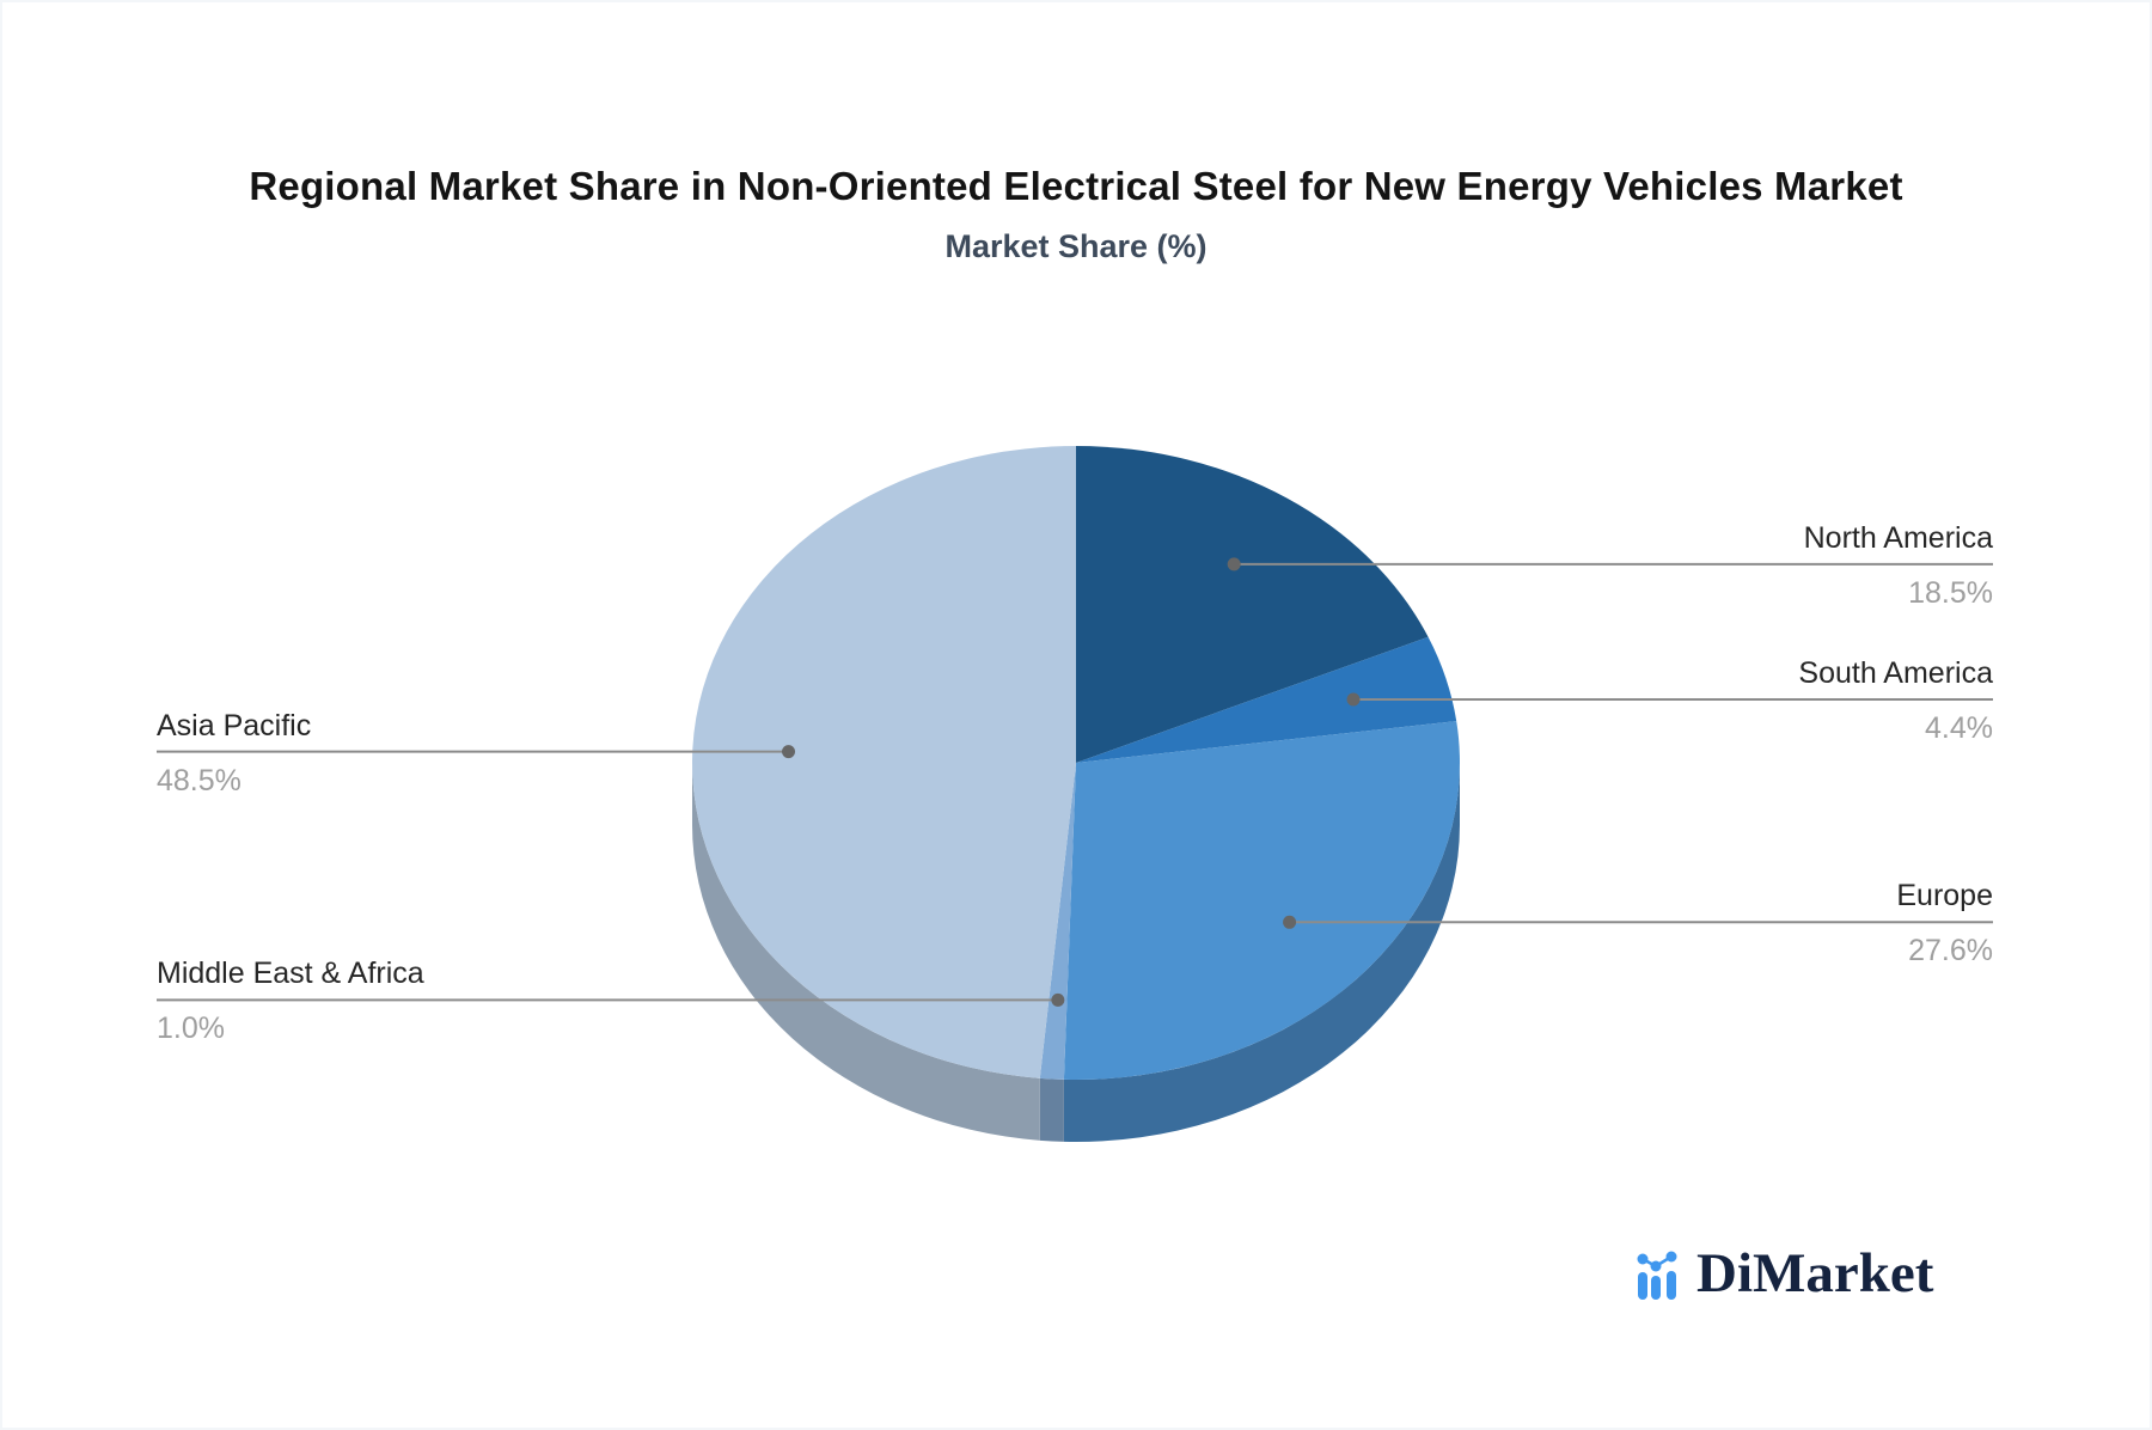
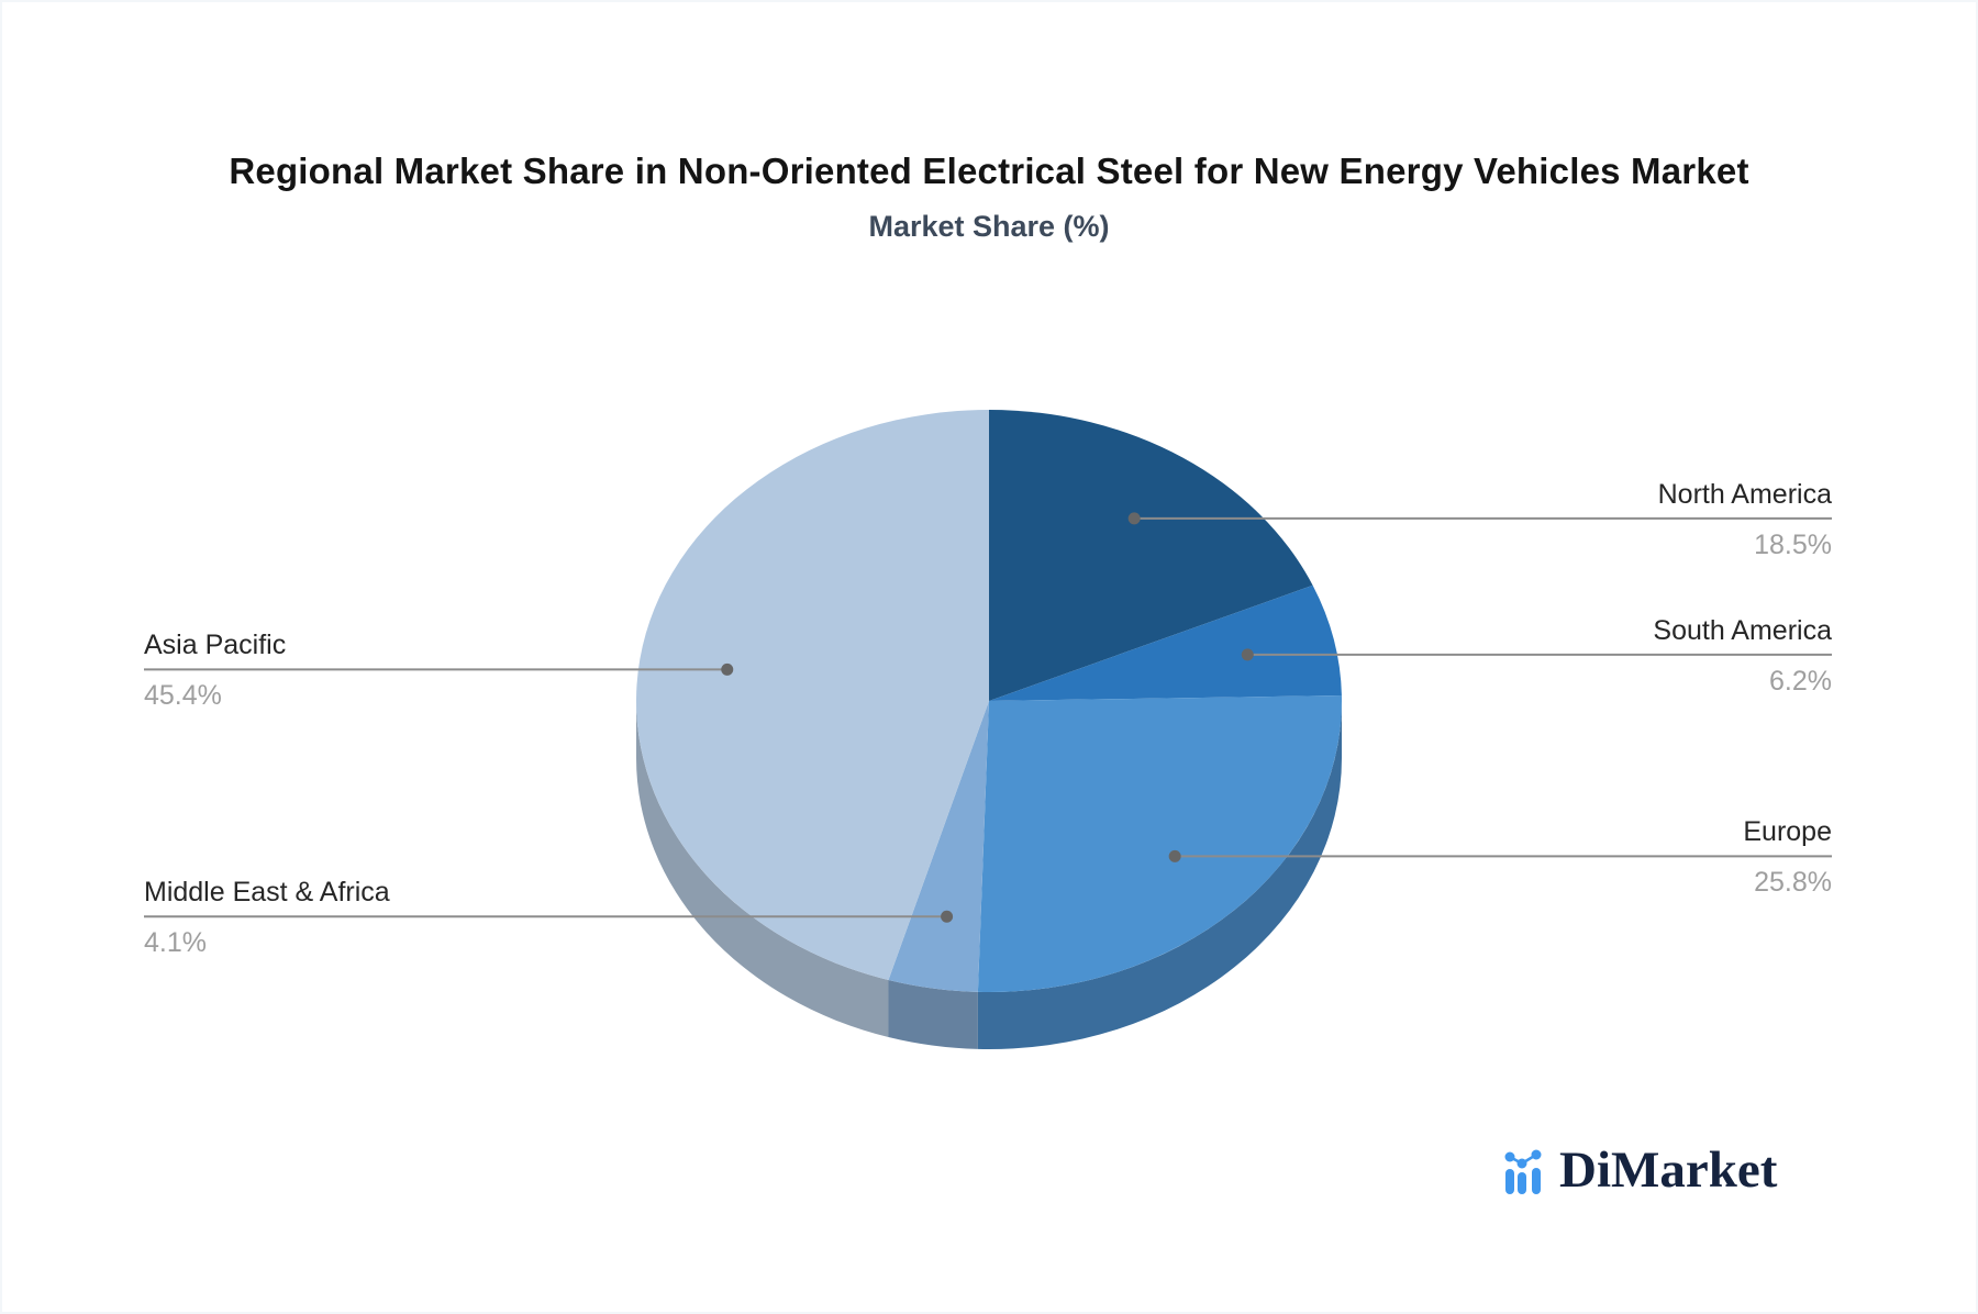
South America: 4.4% -> 6.2%
Europe: 27.6% -> 25.8%
Middle East & Africa: 1.0% -> 4.1%
Asia Pacific: 48.5% -> 45.4%
